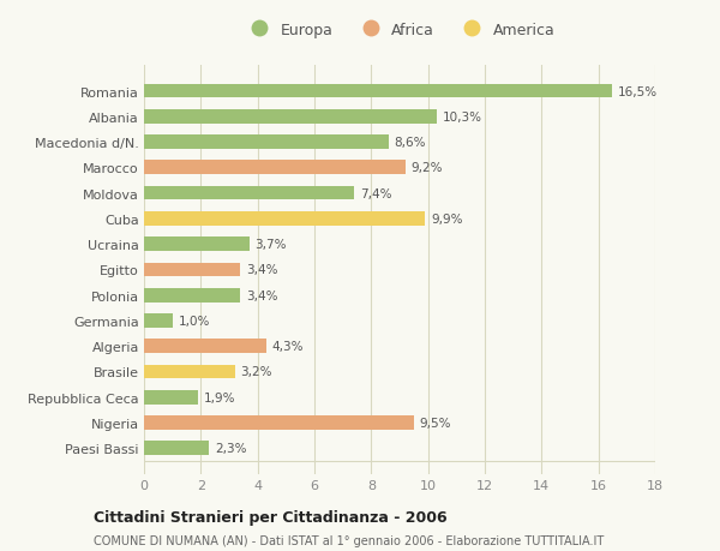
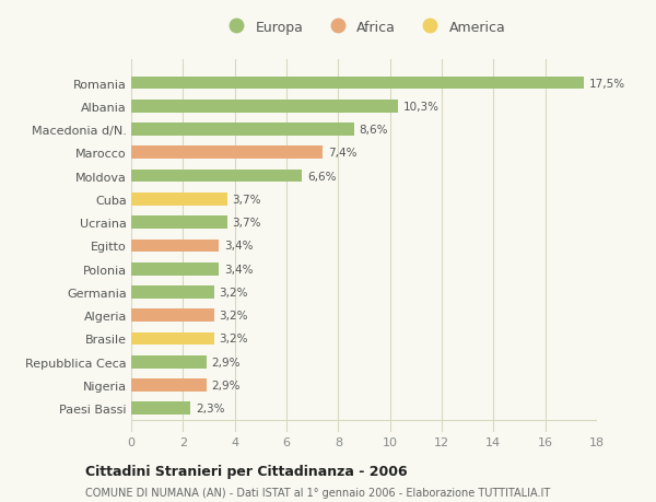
Romania: 16,5% -> 17,5%
Marocco: 9,2% -> 7,4%
Moldova: 7,4% -> 6,6%
Cuba: 9,9% -> 3,7%
Germania: 1,0% -> 3,2%
Algeria: 4,3% -> 3,2%
Repubblica Ceca: 1,9% -> 2,9%
Nigeria: 9,5% -> 2,9%
